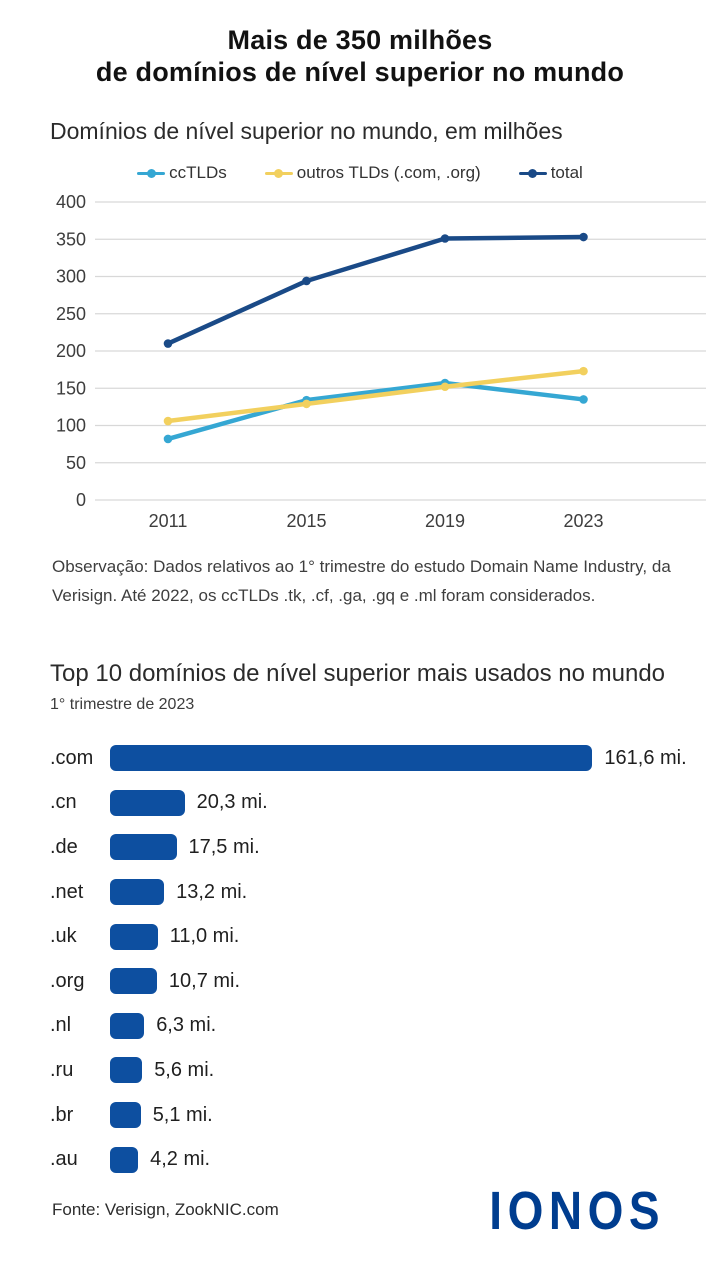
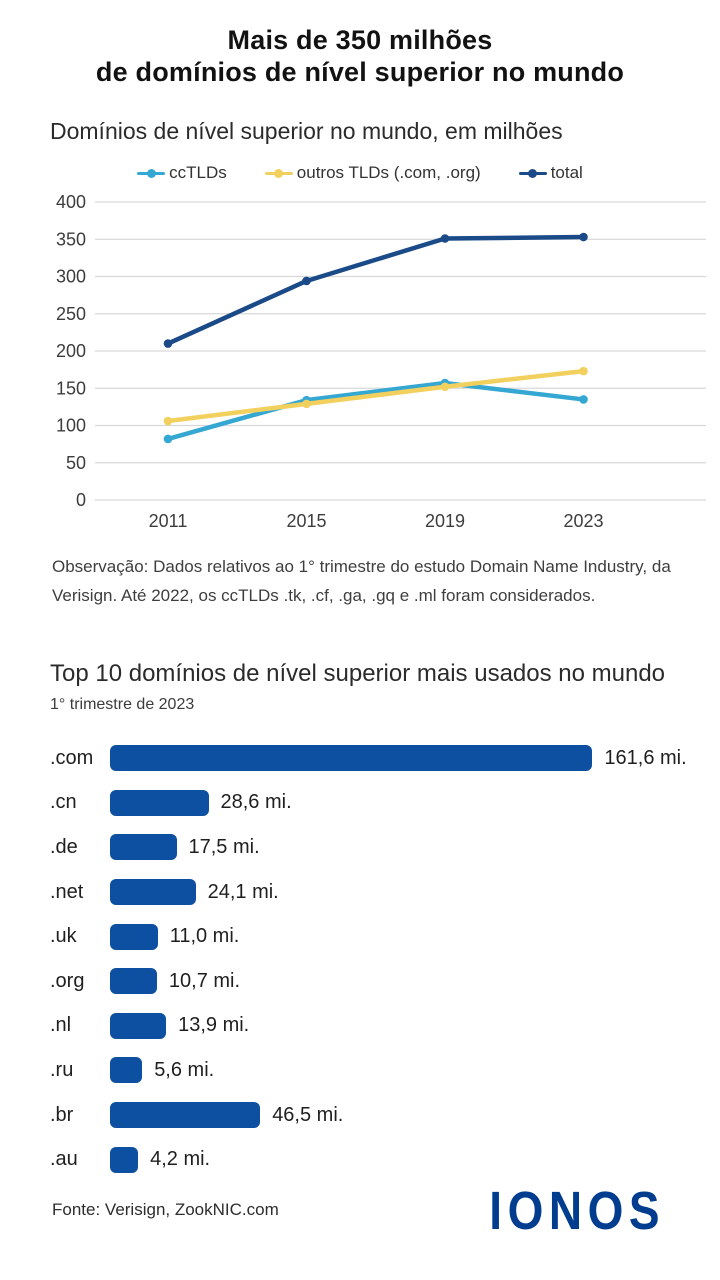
Top 10 domínios de nível superior mais usados no mundo/.cn: 20,3 -> 28,6
Top 10 domínios de nível superior mais usados no mundo/.net: 13,2 -> 24,1
Top 10 domínios de nível superior mais usados no mundo/.nl: 6,3 -> 13,9
Top 10 domínios de nível superior mais usados no mundo/.br: 5,1 -> 46,5
